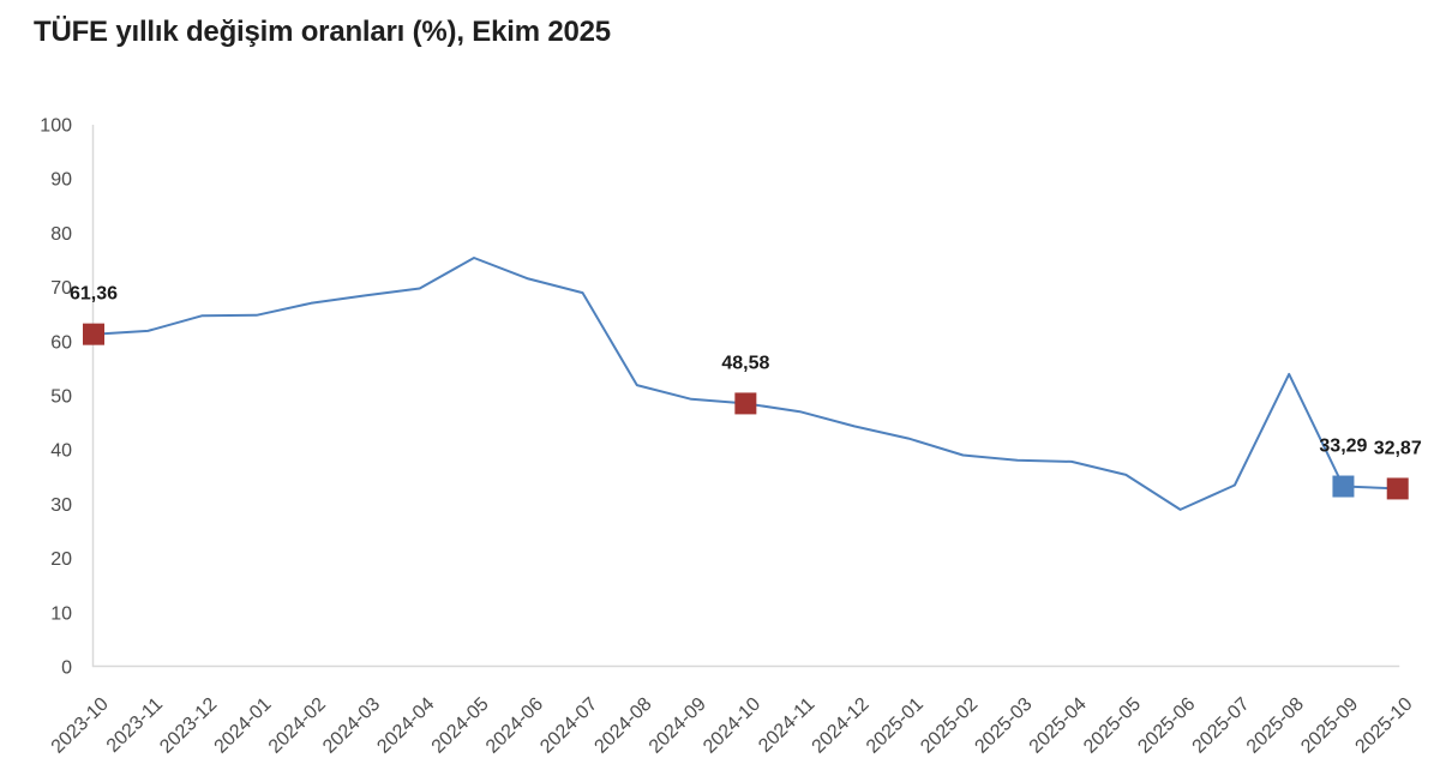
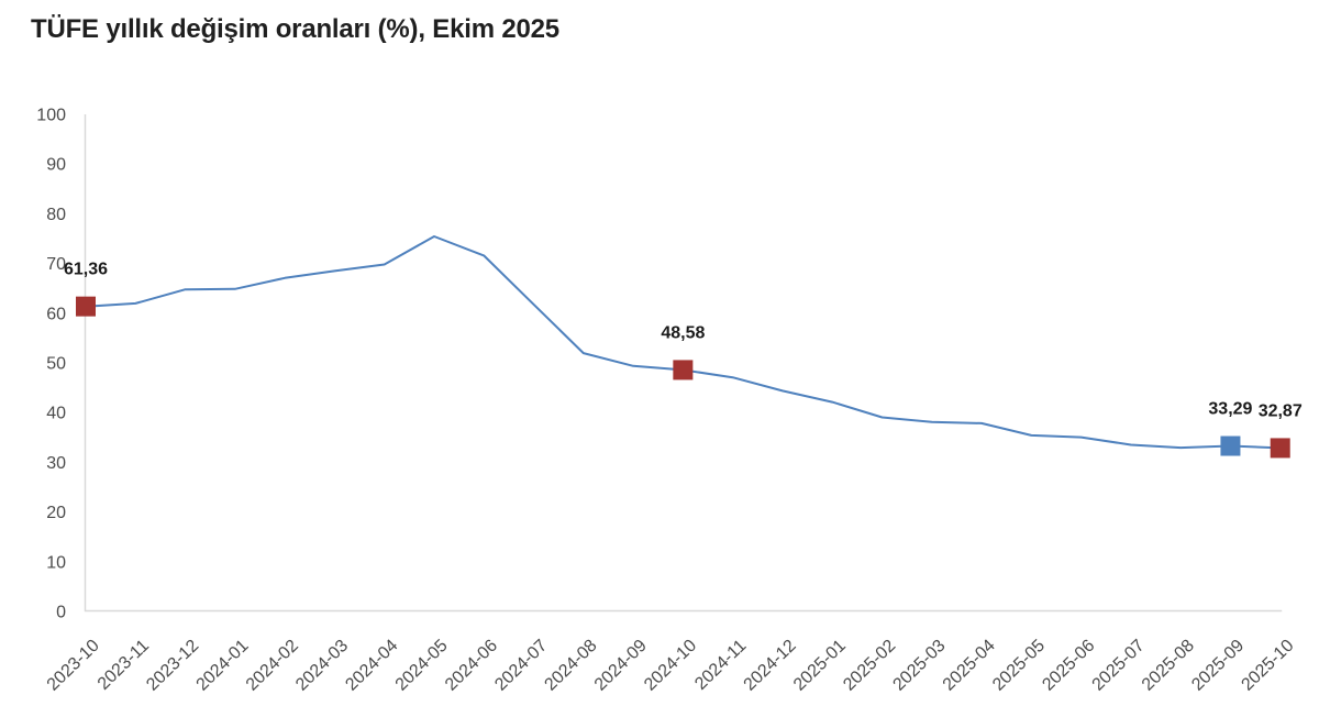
2024-07: 69 -> 62
2025-06: 29 -> 35
2025-08: 54 -> 33
